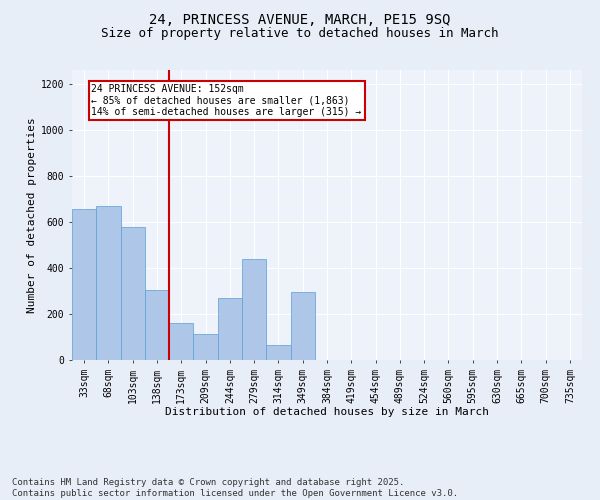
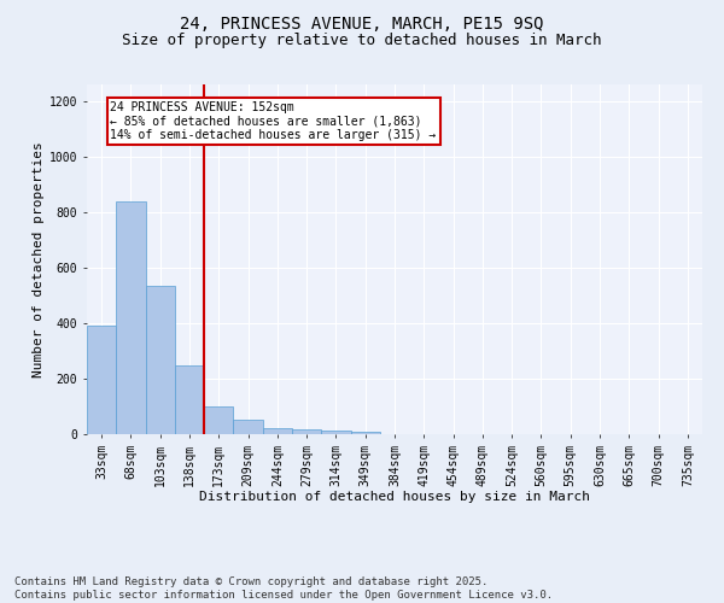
33sqm: 655 -> 390
68sqm: 670 -> 840
103sqm: 580 -> 535
138sqm: 305 -> 248
173sqm: 160 -> 100
209sqm: 115 -> 52
244sqm: 270 -> 22
279sqm: 440 -> 16
314sqm: 65 -> 12
349sqm: 295 -> 8
